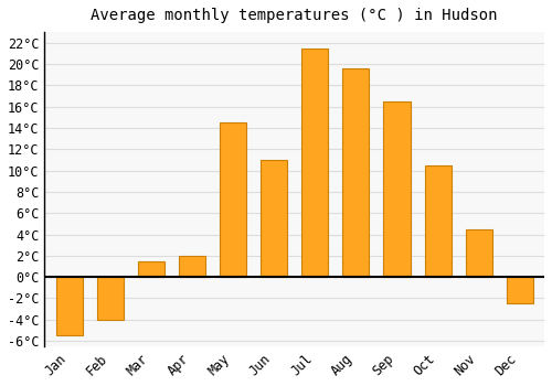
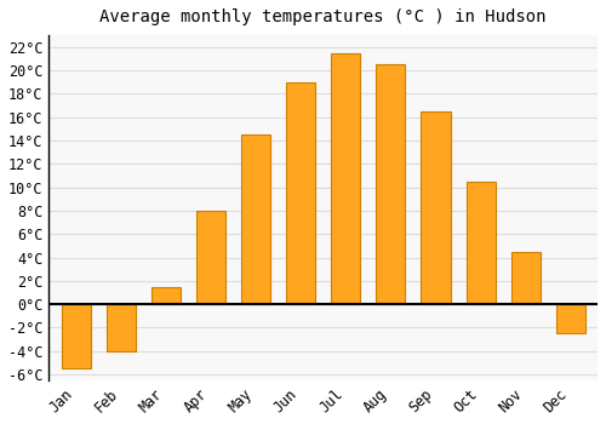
Apr: 2.0°C -> 8.0°C
Jun: 11.0°C -> 19.0°C
Aug: 19.6°C -> 20.5°C
